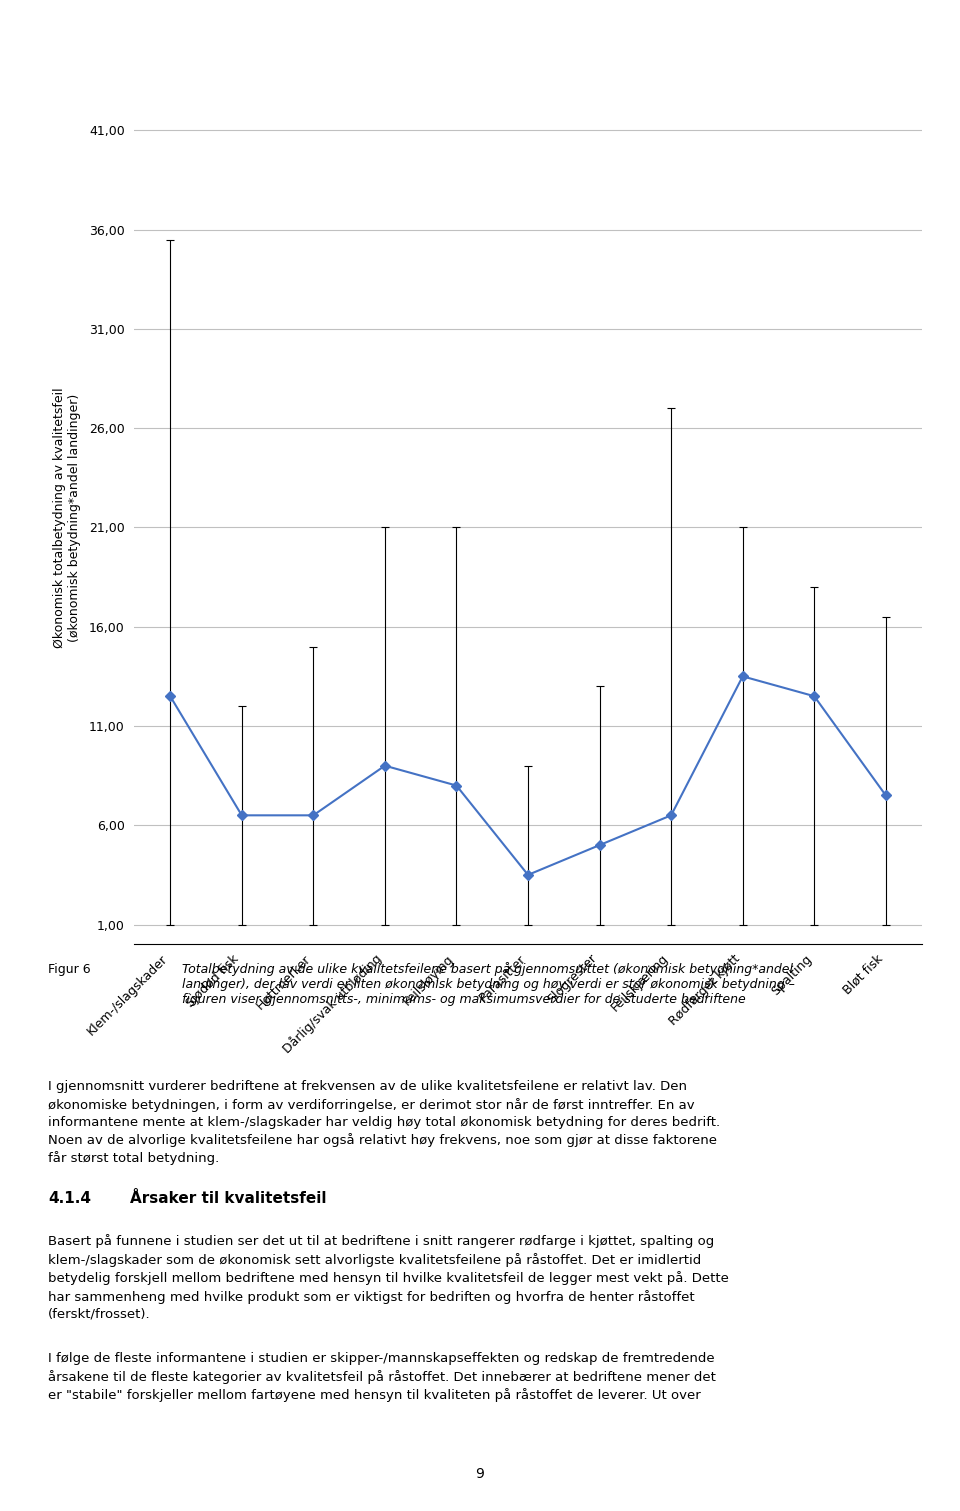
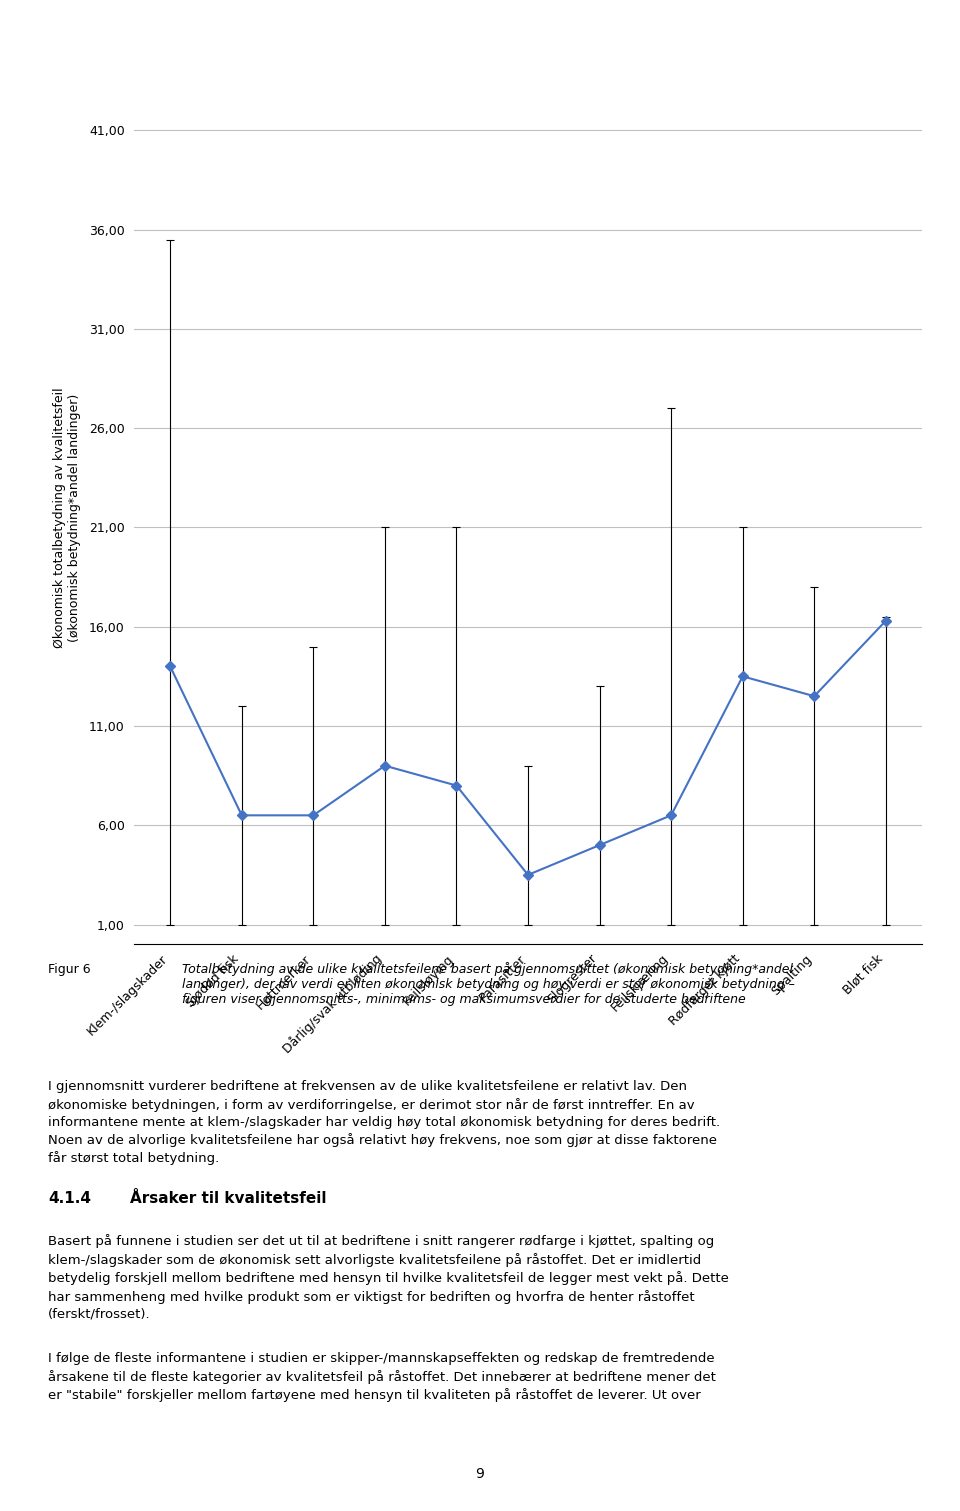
Klem-/slagskader: 12,5 -> 14,0
Bløt fisk: 7,5 -> 16,3
